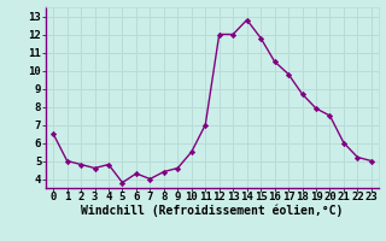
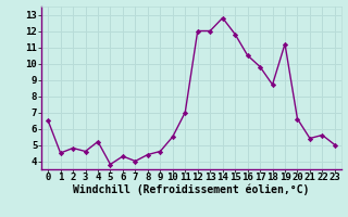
1: 5.0 -> 4.5
4: 4.8 -> 5.2
19: 7.9 -> 11.2
20: 7.5 -> 6.6
21: 6.0 -> 5.4
22: 5.2 -> 5.6
